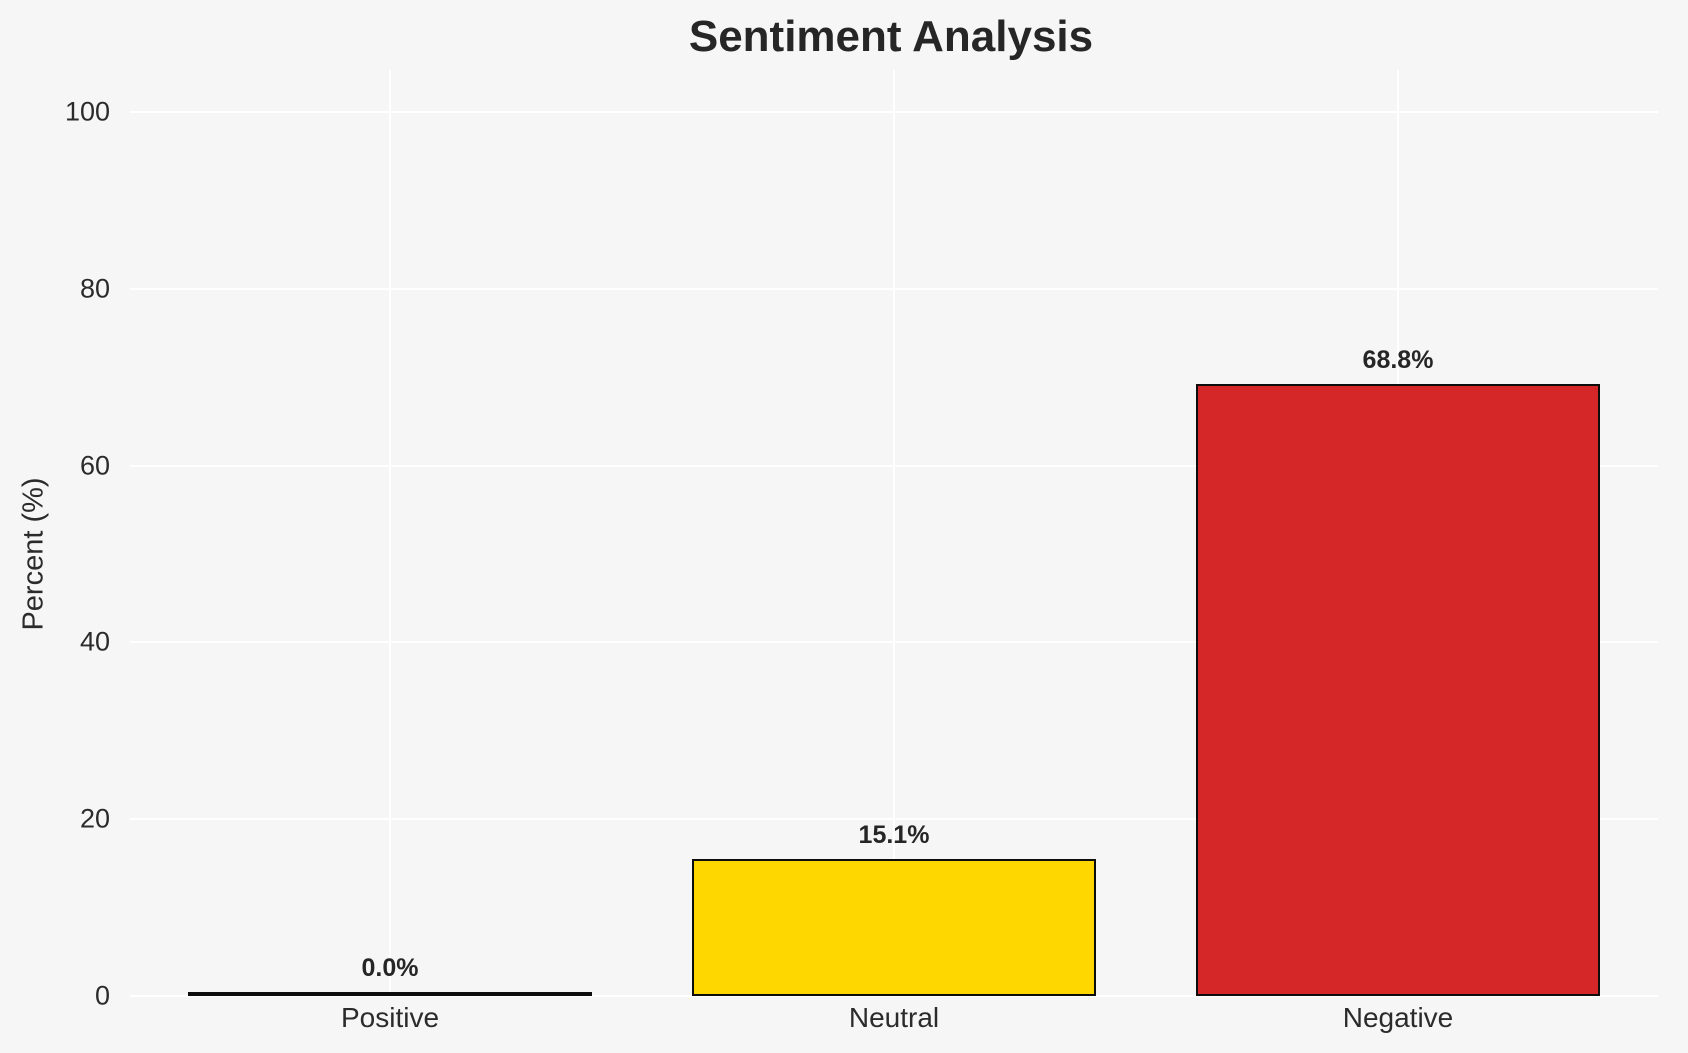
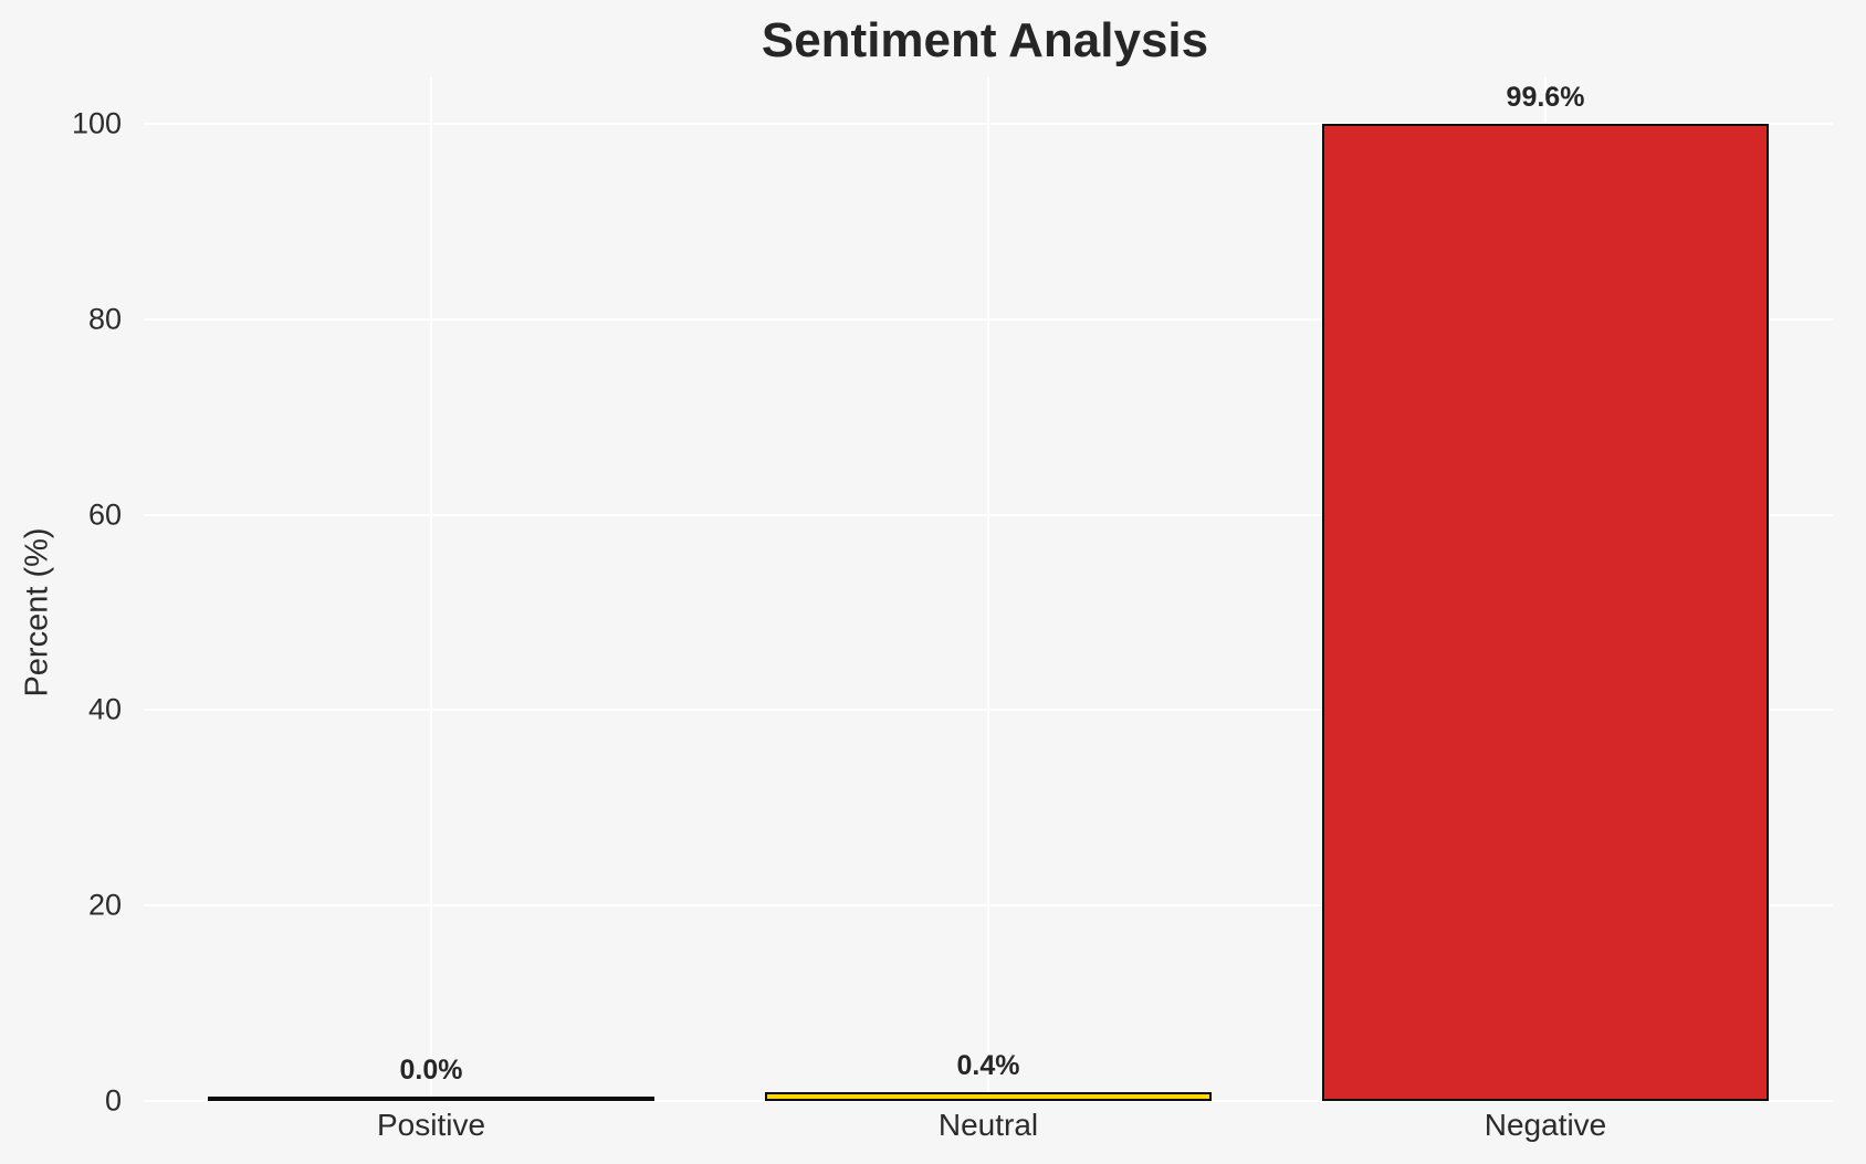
Neutral: 15.1% -> 0.4%
Negative: 68.8% -> 99.6%
